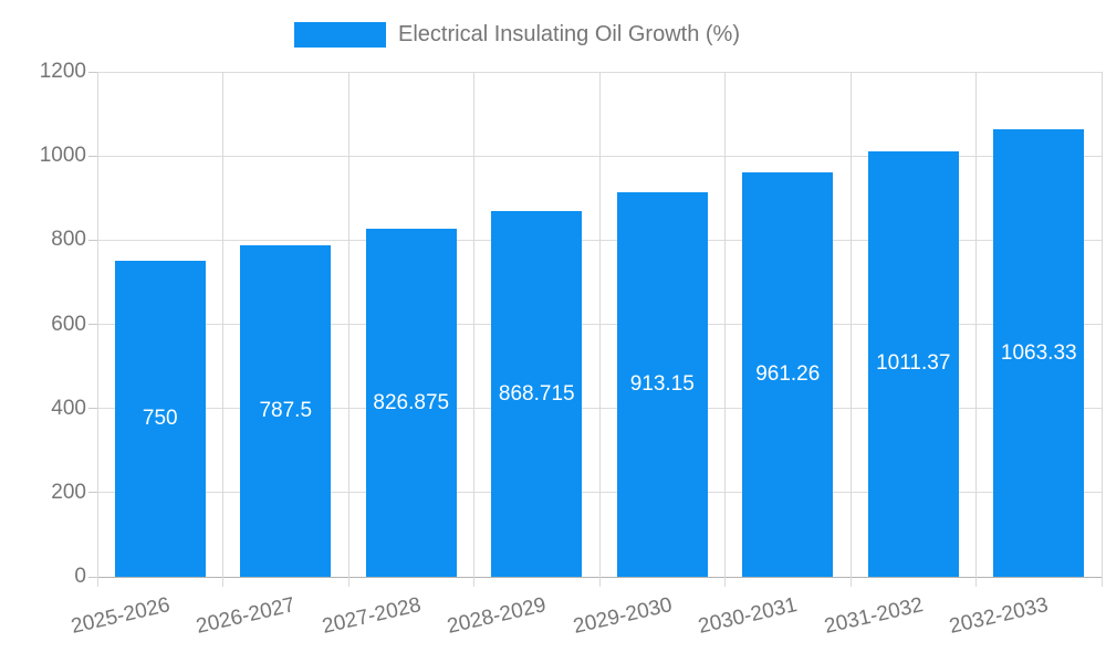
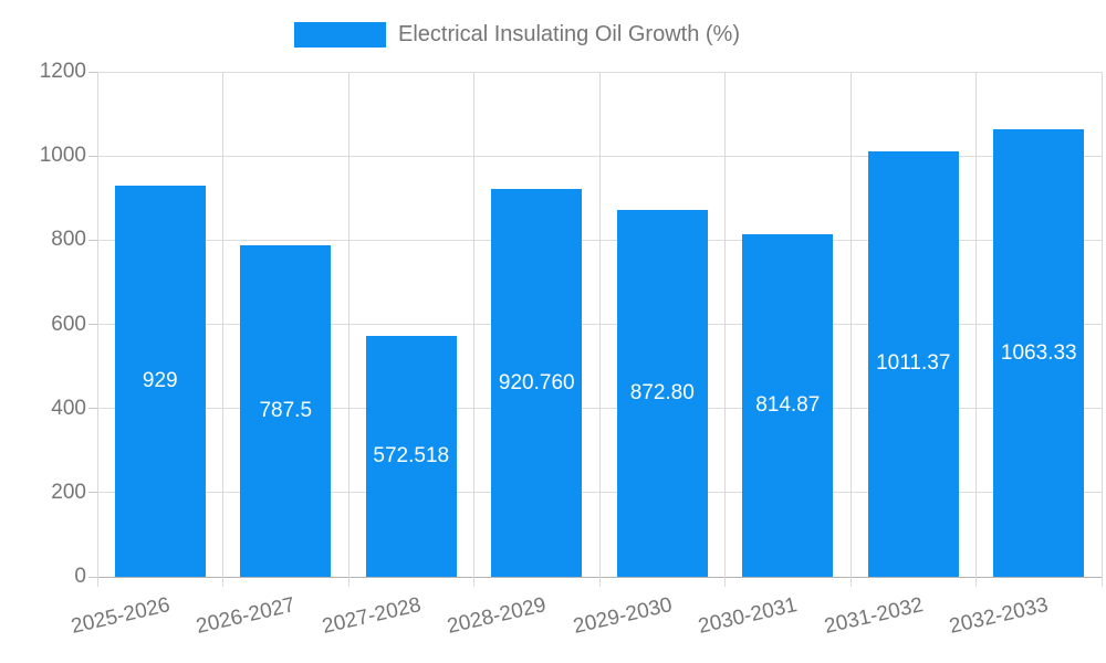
2025-2026: 750 -> 929
2027-2028: 826.875 -> 572.518
2028-2029: 868.715 -> 920.760
2029-2030: 913.15 -> 872.80
2030-2031: 961.26 -> 814.87
